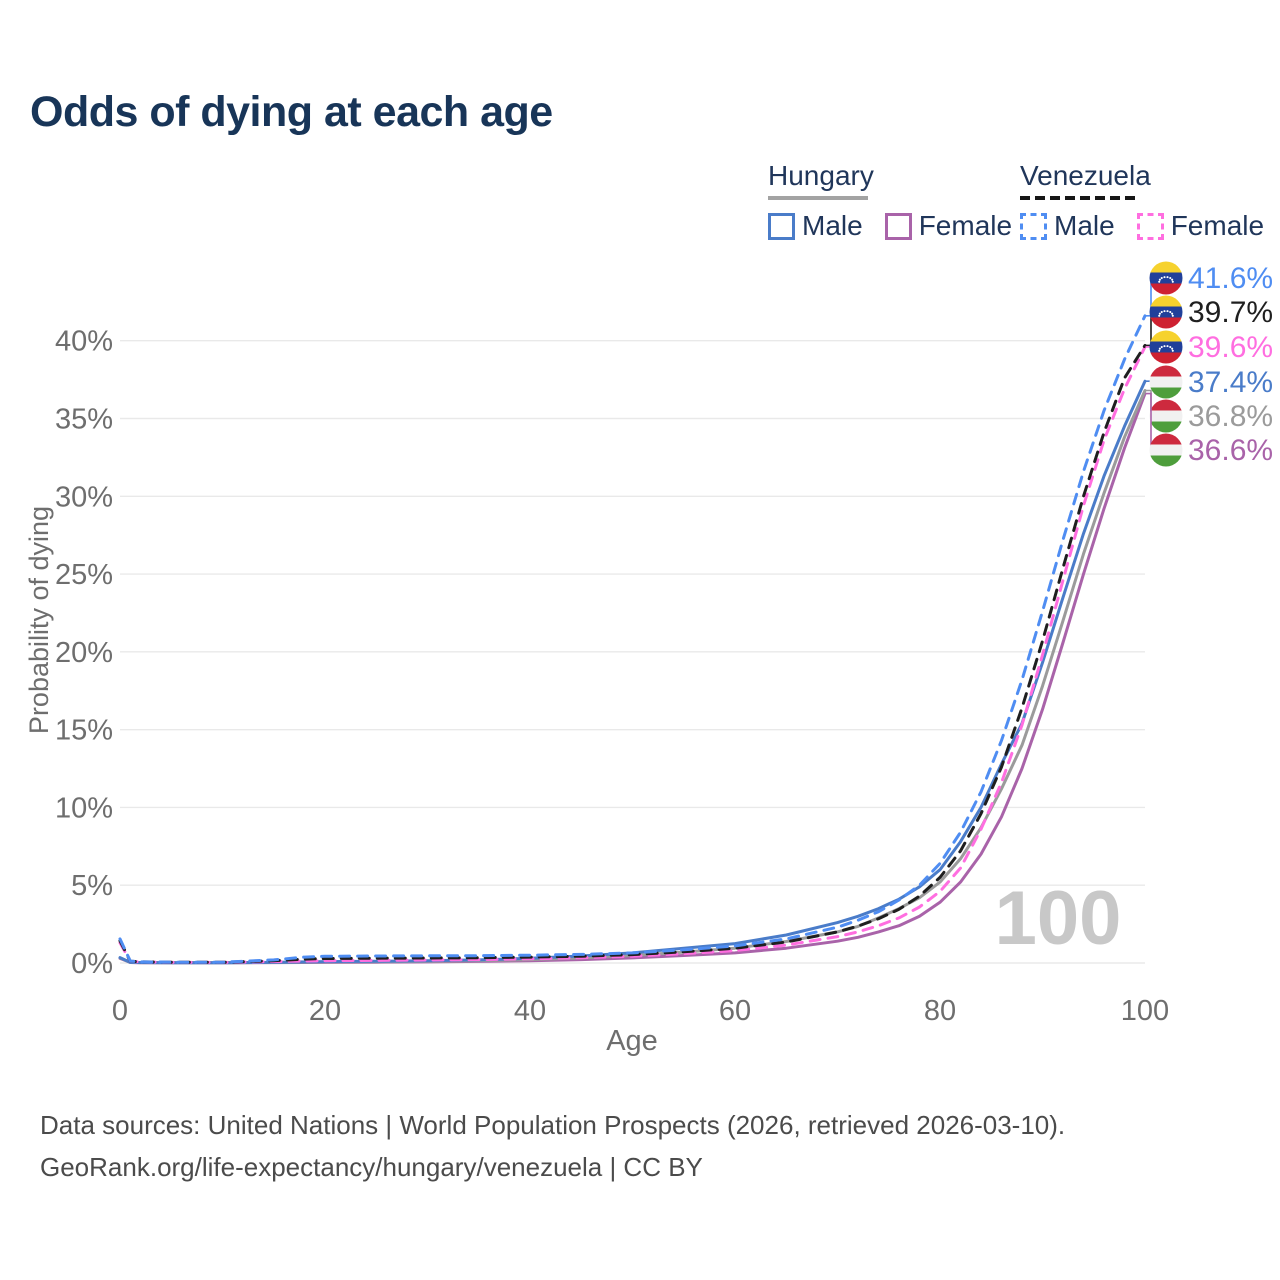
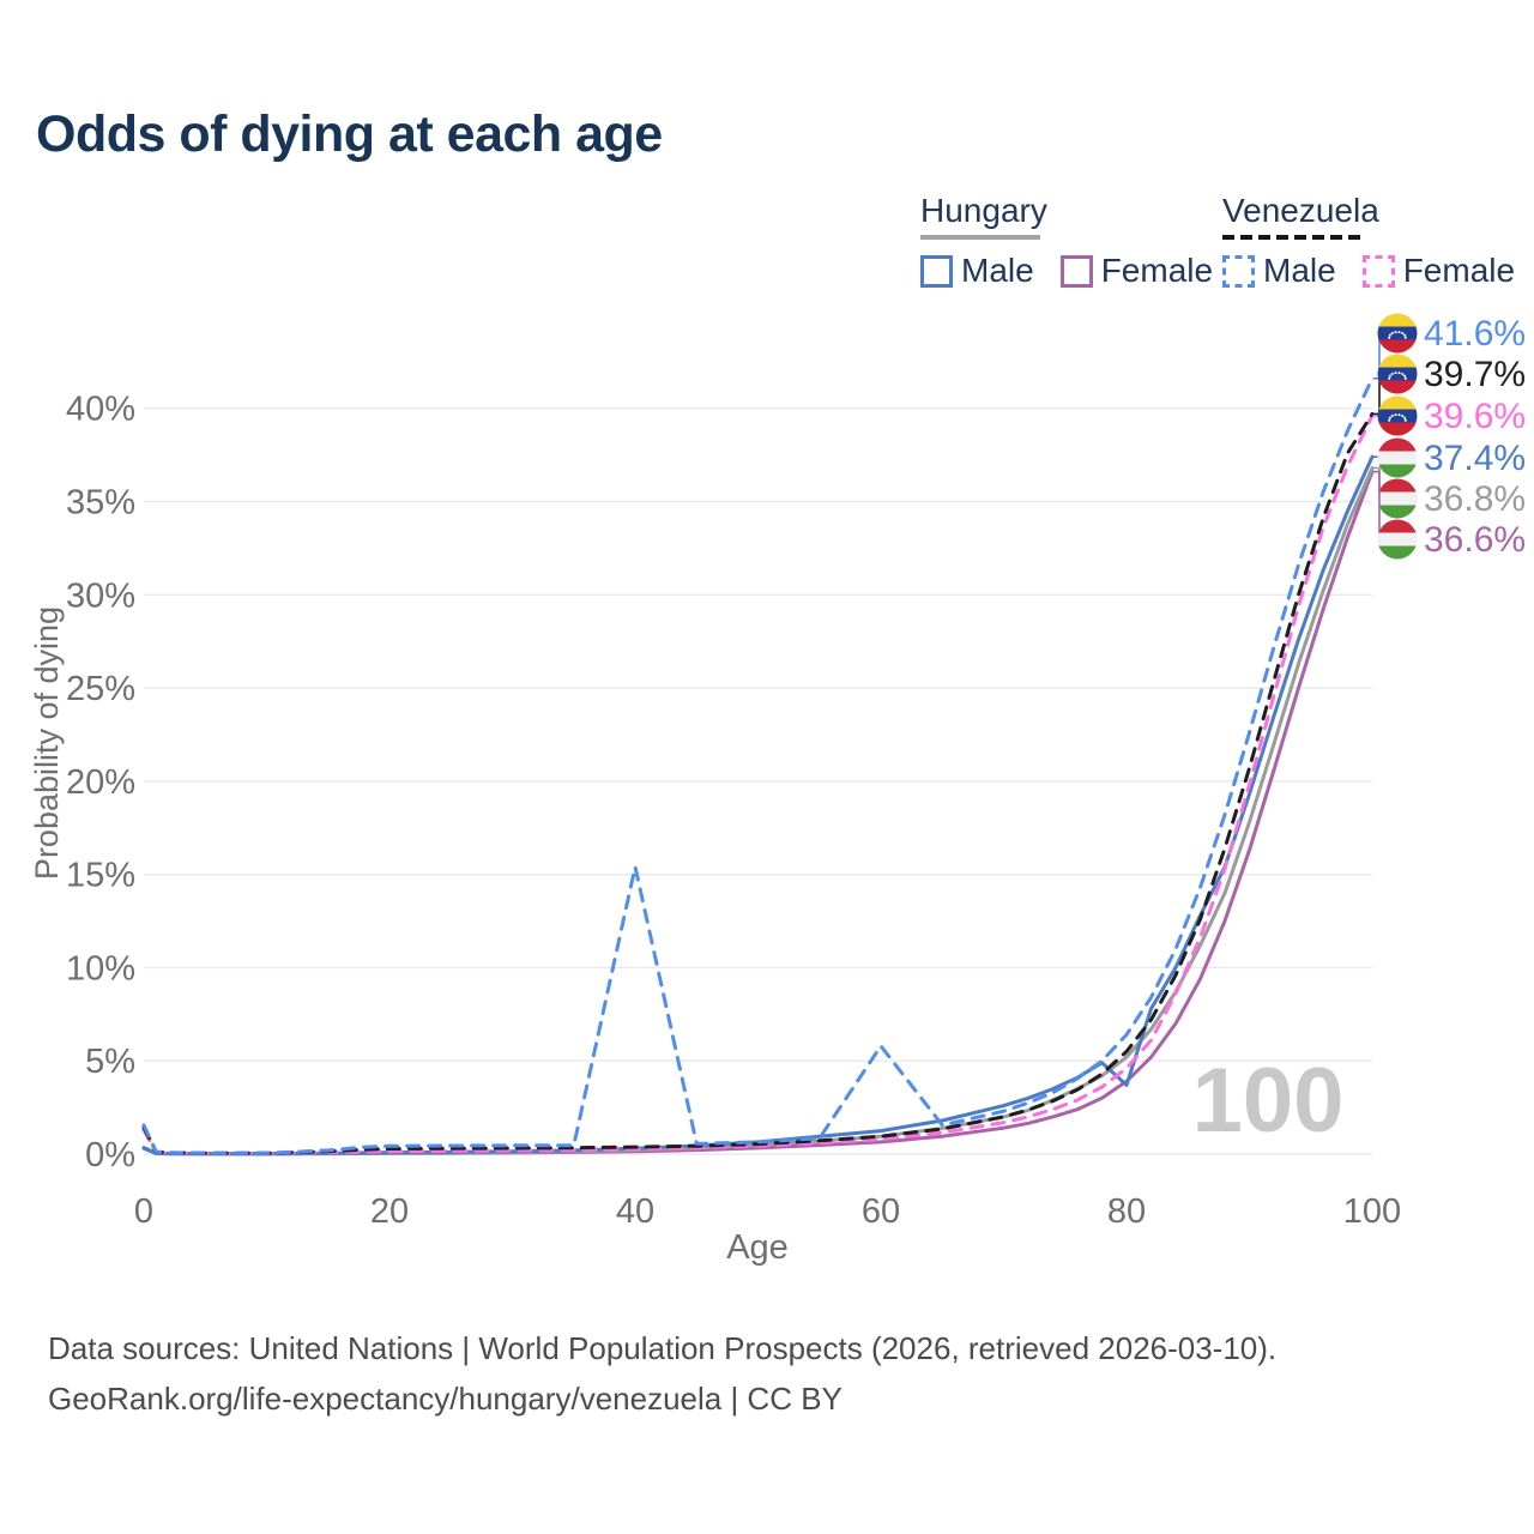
Venezuela Male/40: 0.5% -> 15.4%
Venezuela Male/60: 1.1% -> 5.8%
Hungary Male/80: 6.0% -> 3.7%
